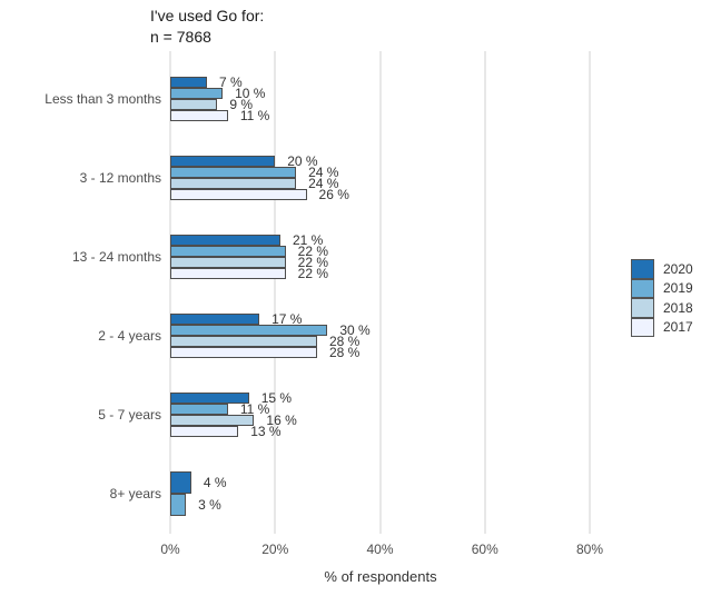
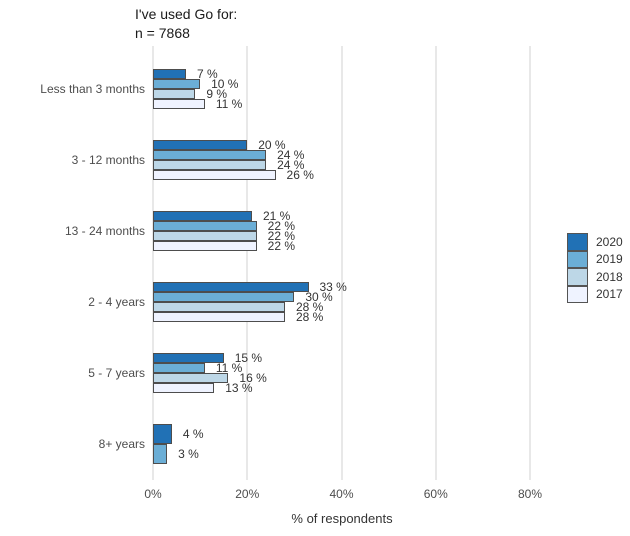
2020/2 - 4 years: 17 -> 33
